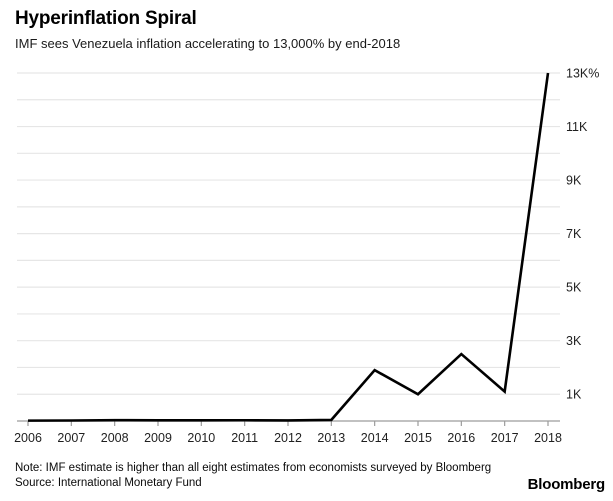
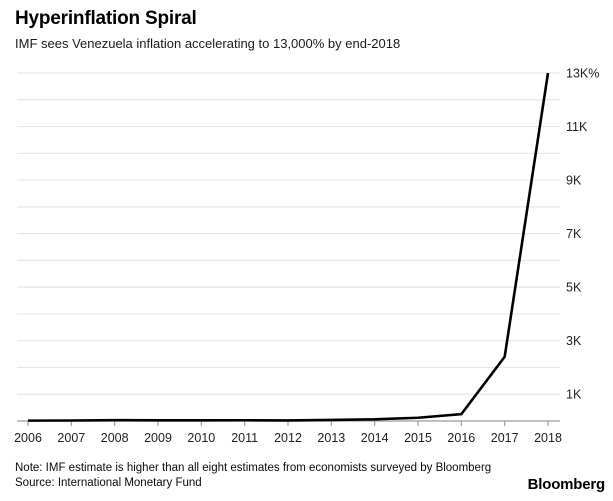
2014: 1.9K -> 0.1K
2015: 1.0K -> 0.1K
2016: 2.5K -> 0.3K
2017: 1.1K -> 2.4K
